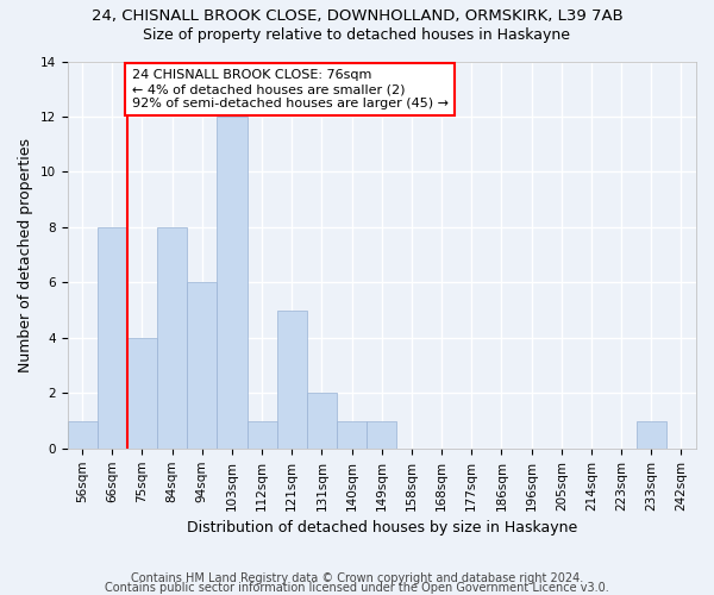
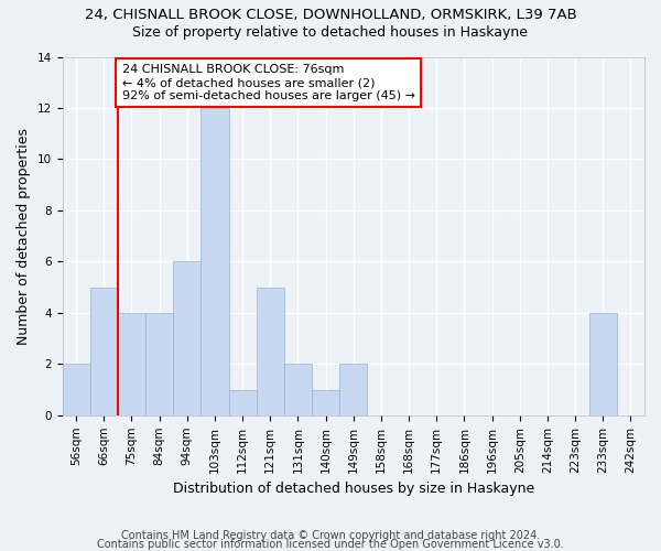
56sqm: 1 -> 2
66sqm: 8 -> 5
84sqm: 8 -> 4
149sqm: 1 -> 2
233sqm: 1 -> 4
